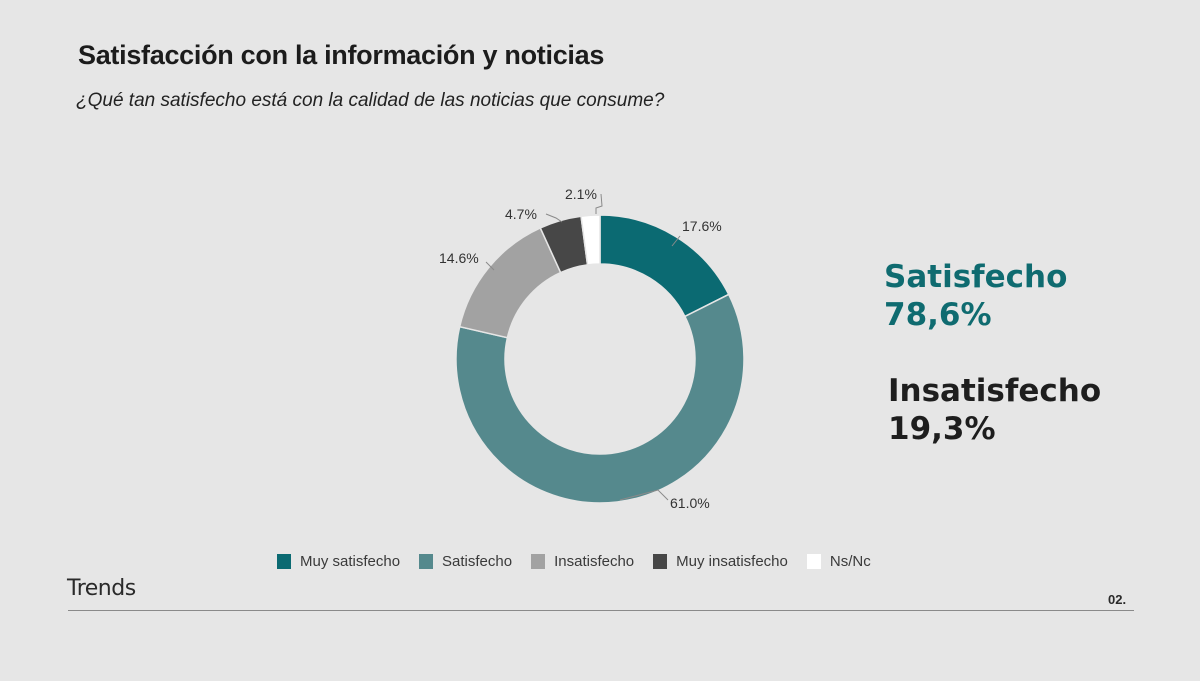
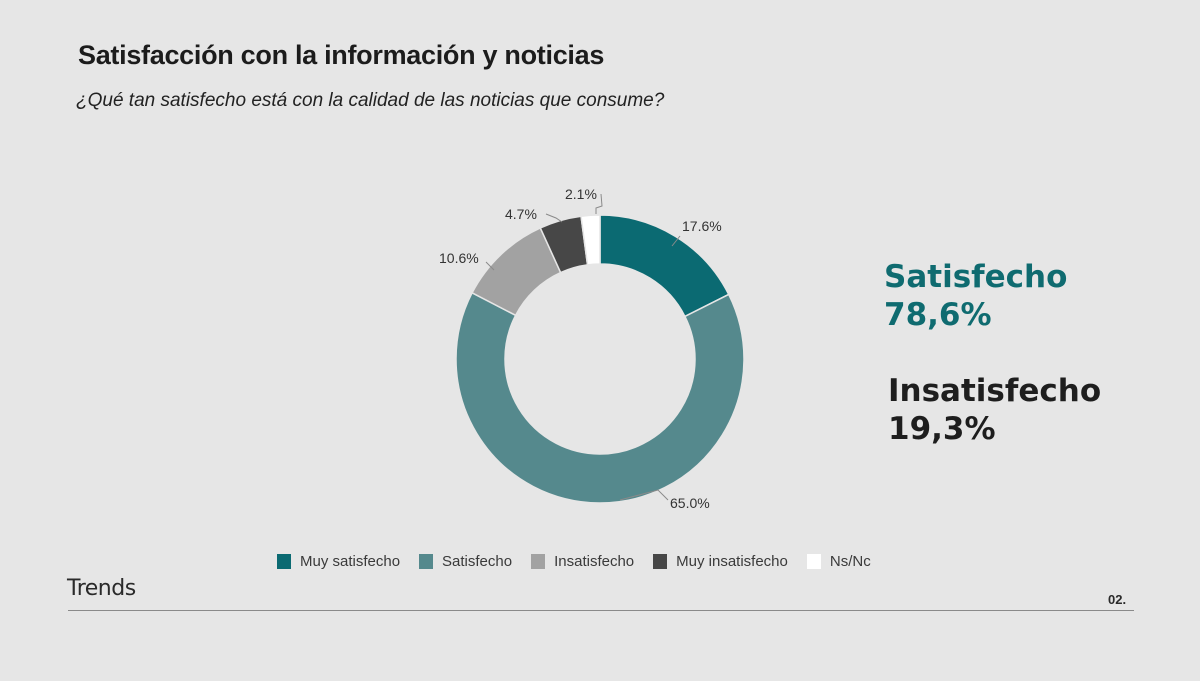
Satisfecho: 61.0% -> 65.0%
Insatisfecho: 14.6% -> 10.6%
